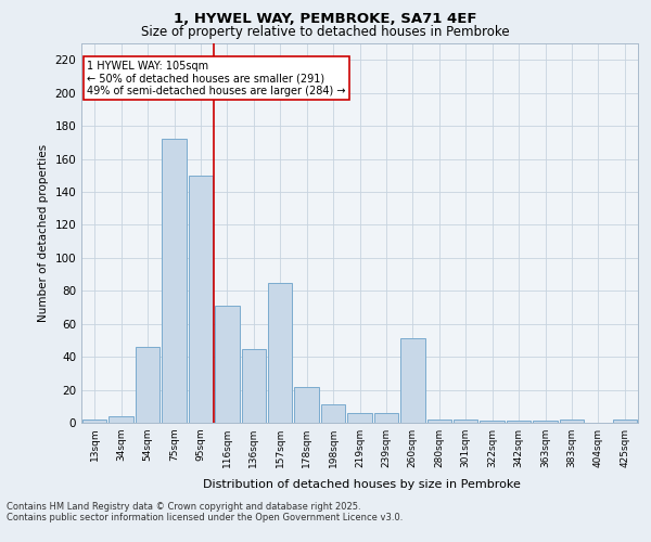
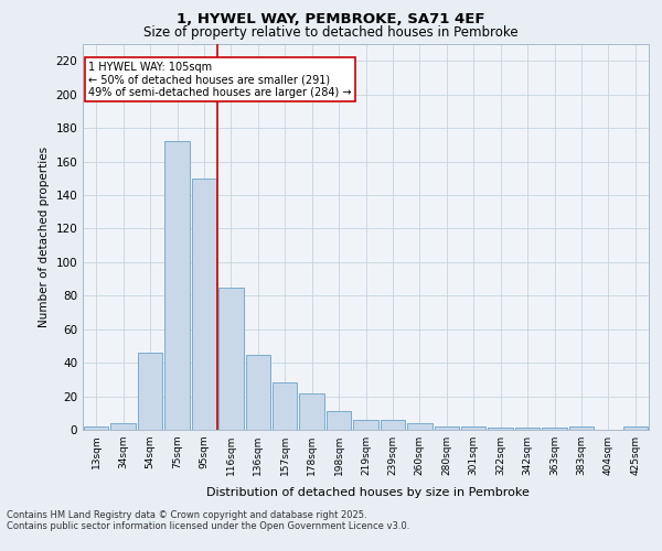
116sqm: 71 -> 85
157sqm: 85 -> 28
260sqm: 51 -> 4
